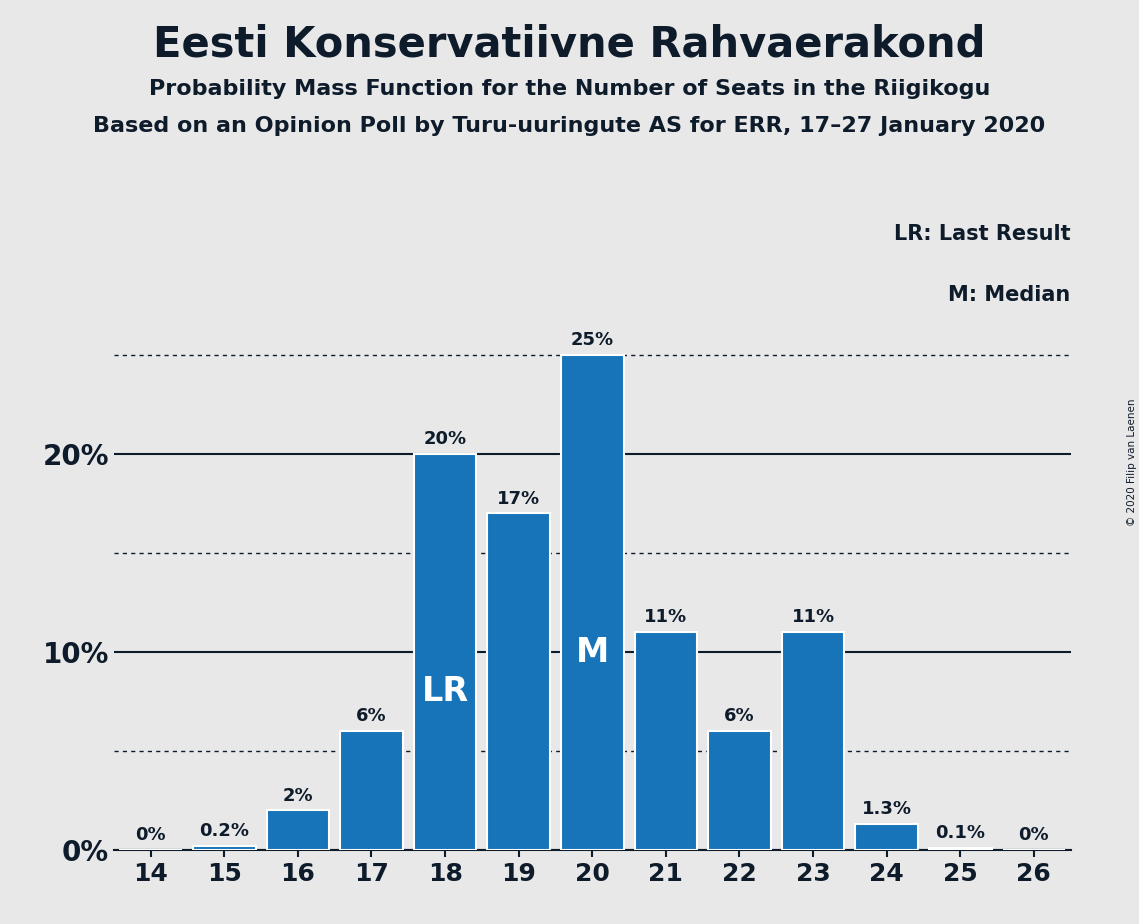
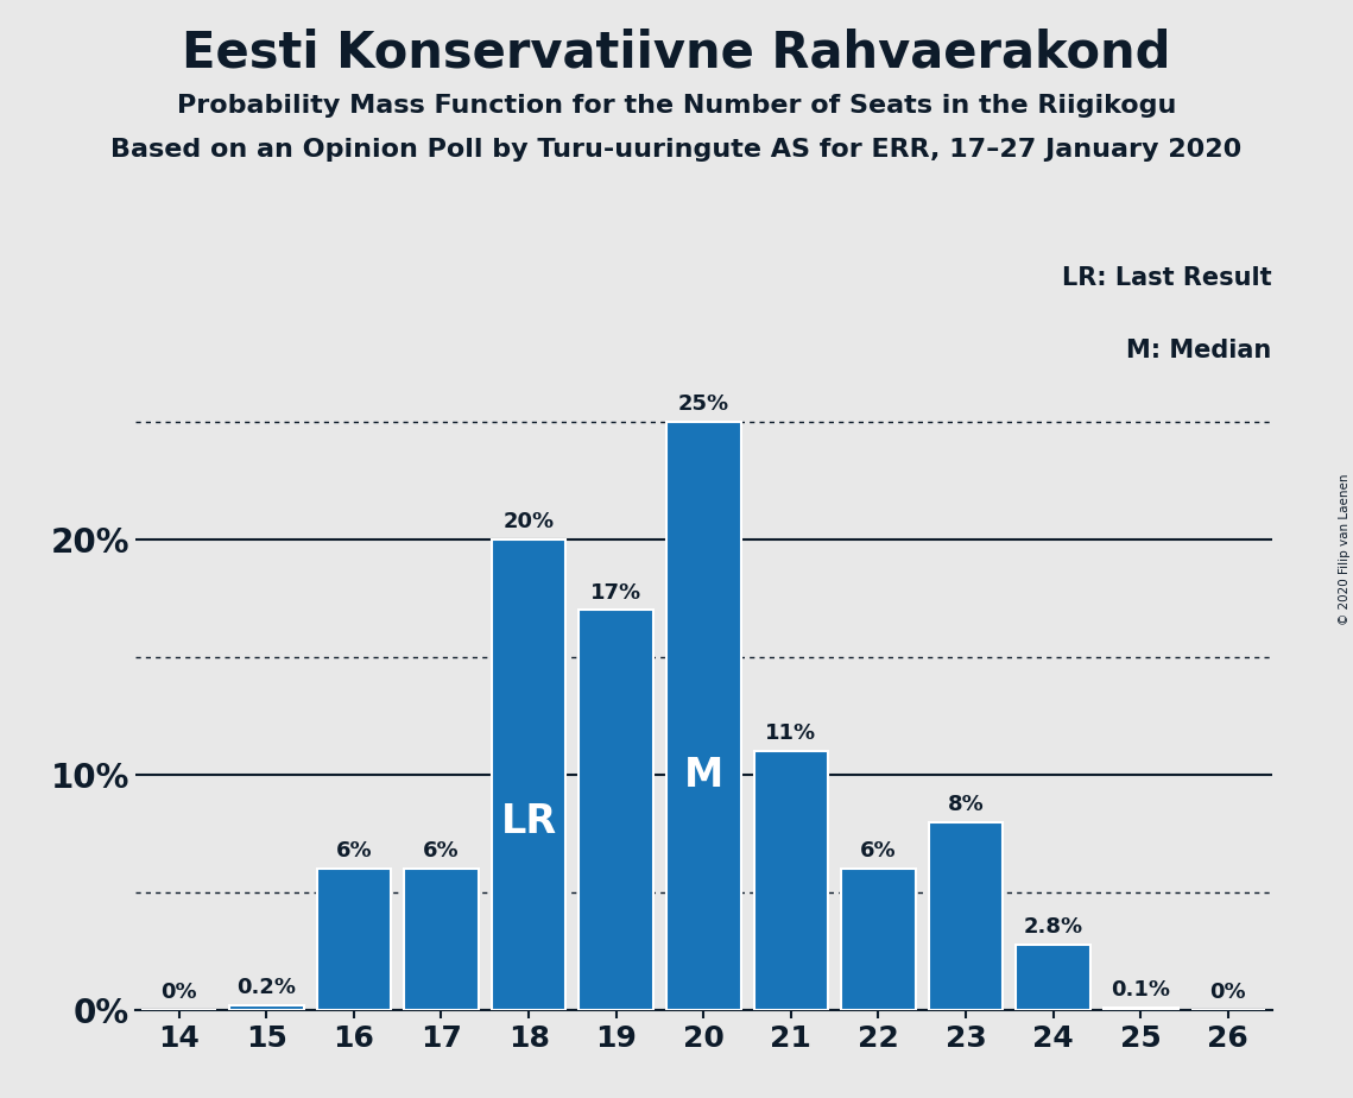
16: 2% -> 6%
23: 11% -> 8%
24: 1.3% -> 2.8%
